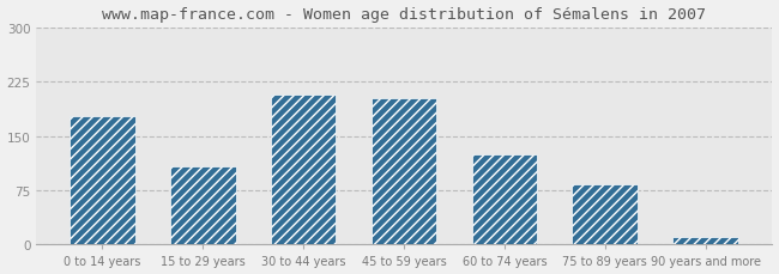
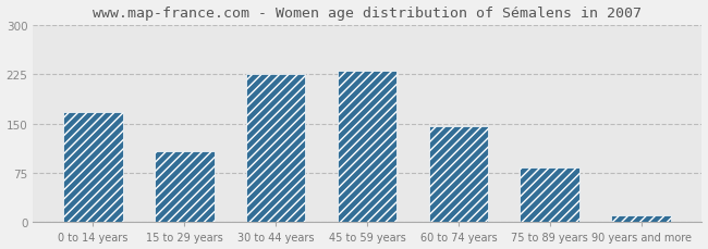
0 to 14 years: 178 -> 168
30 to 44 years: 208 -> 226
45 to 59 years: 202 -> 230
60 to 74 years: 124 -> 146
